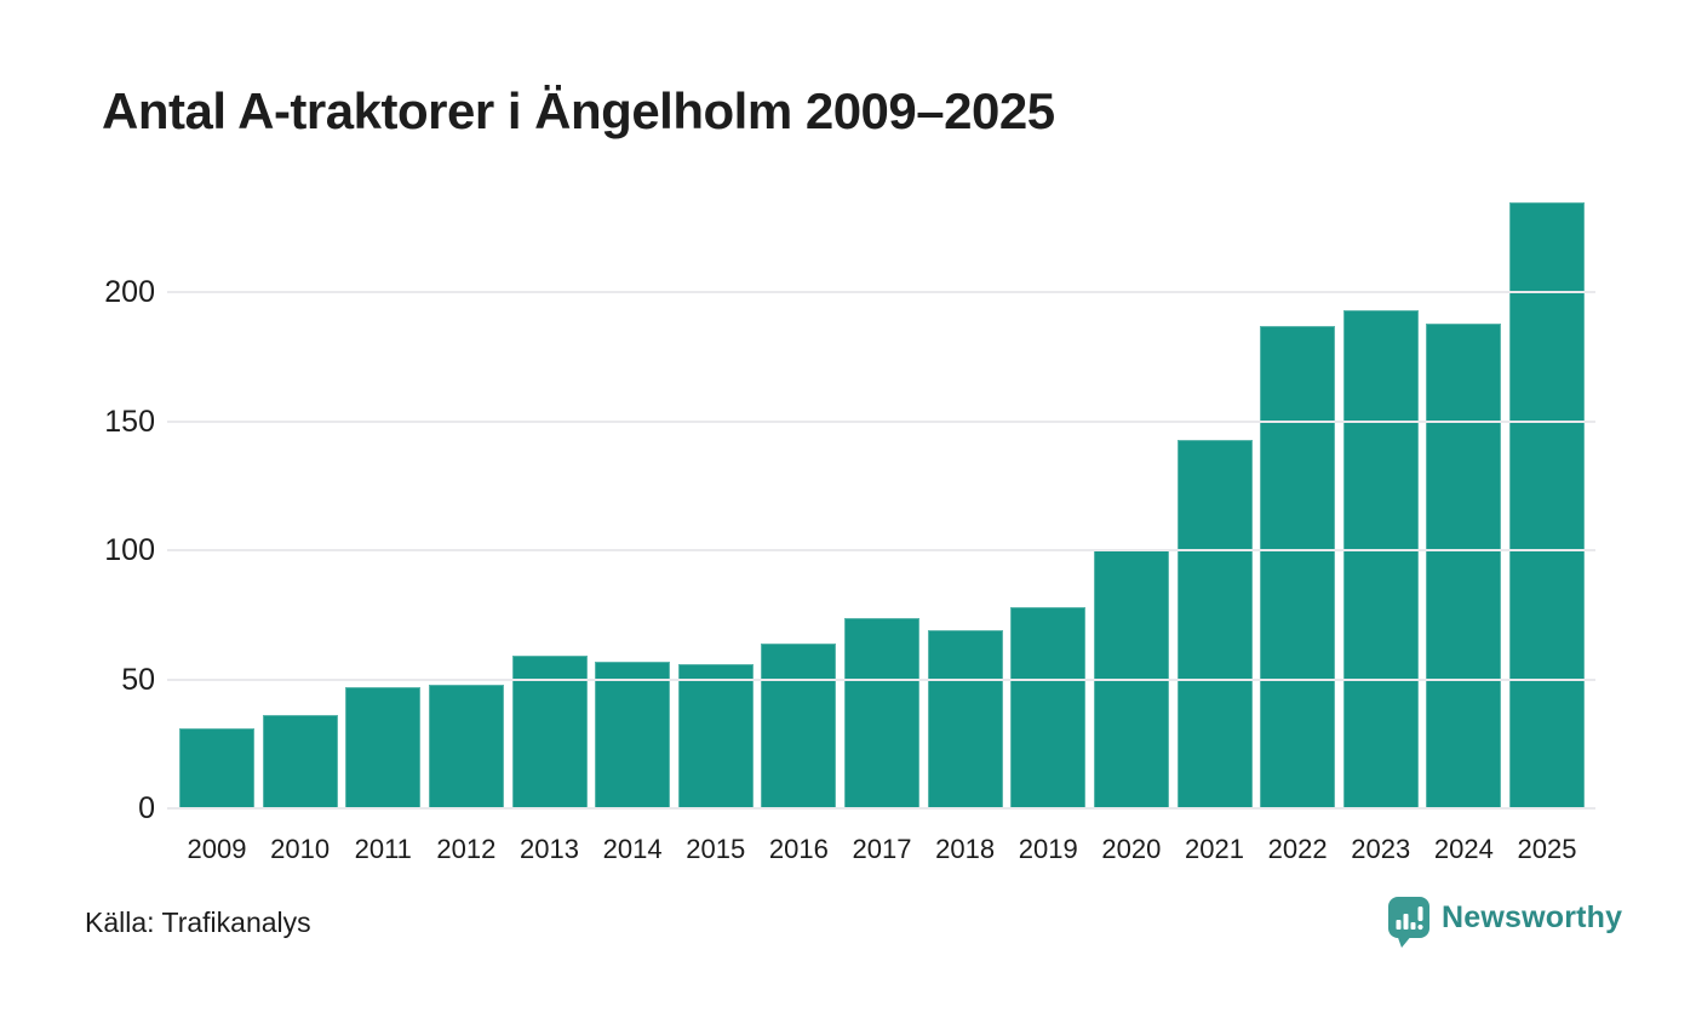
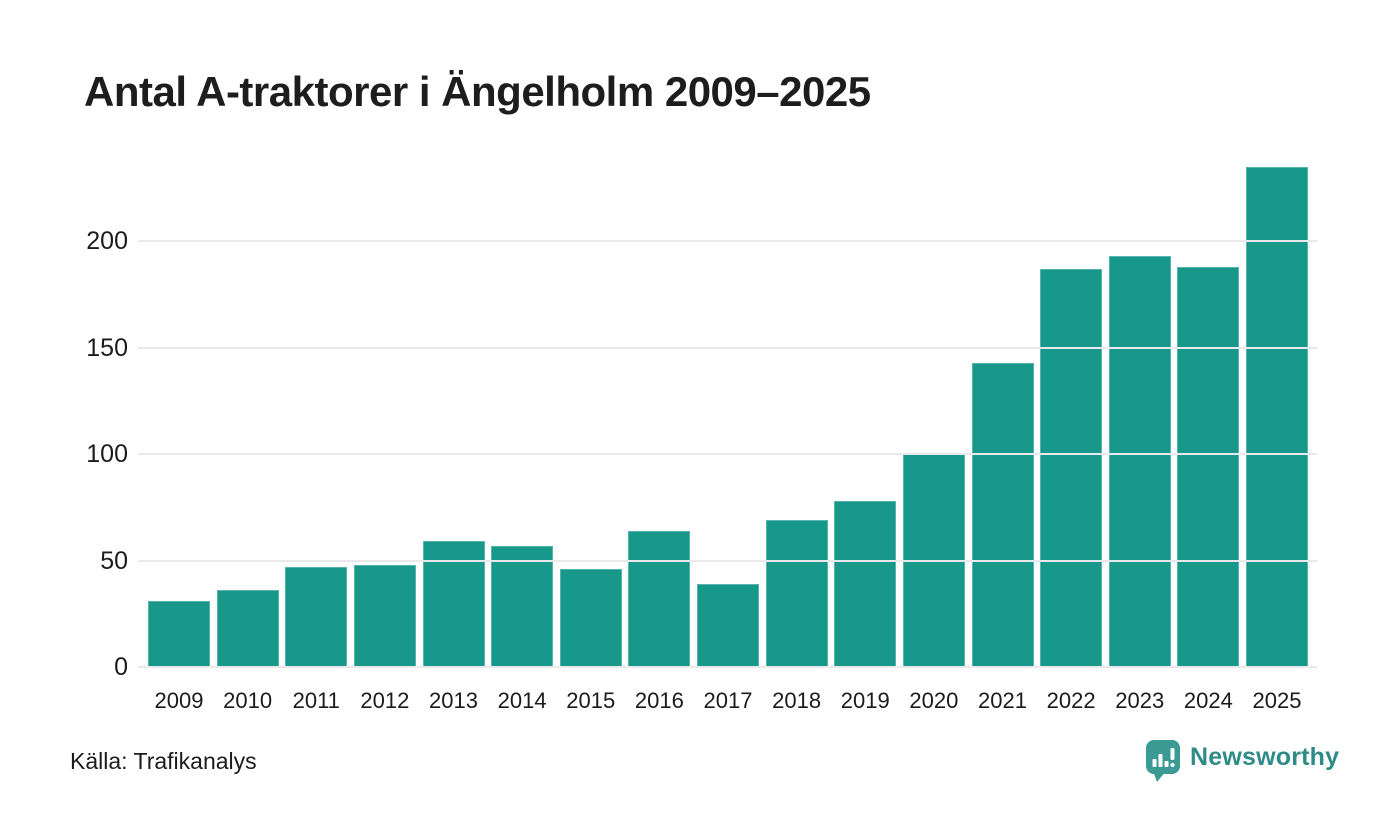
2015: 56 -> 46
2017: 74 -> 39
